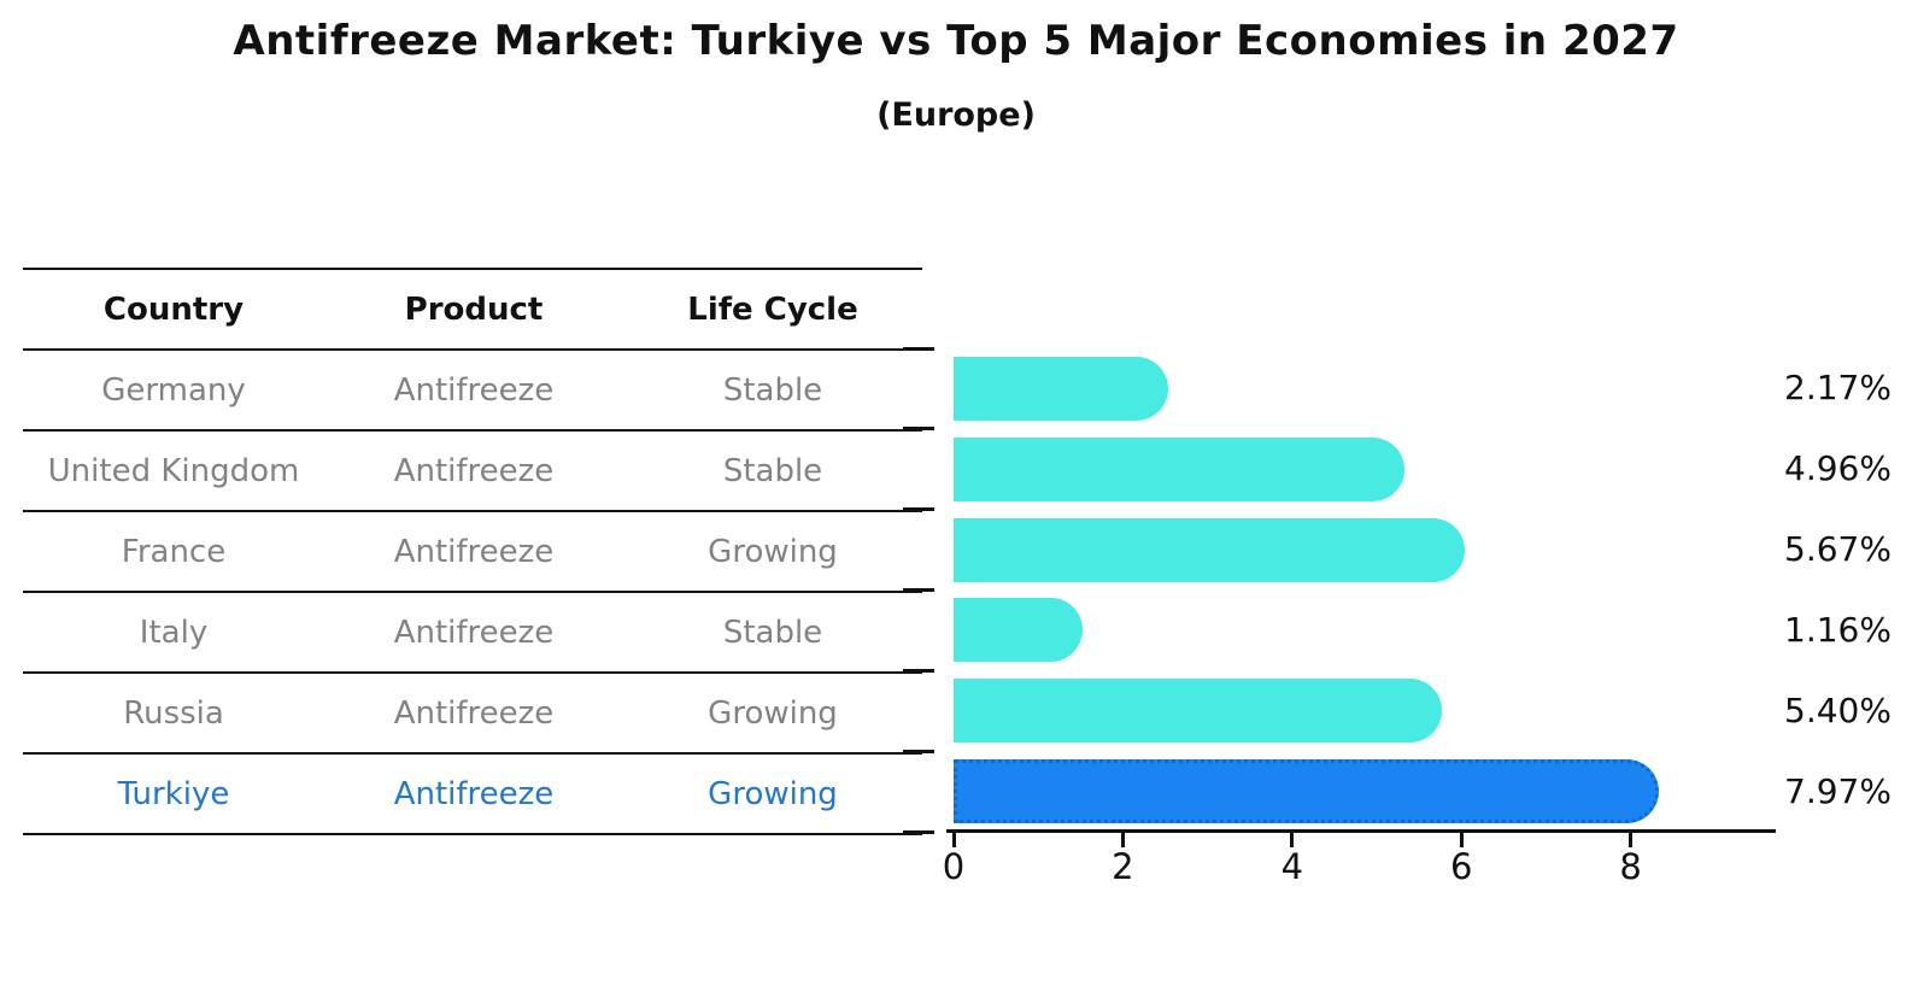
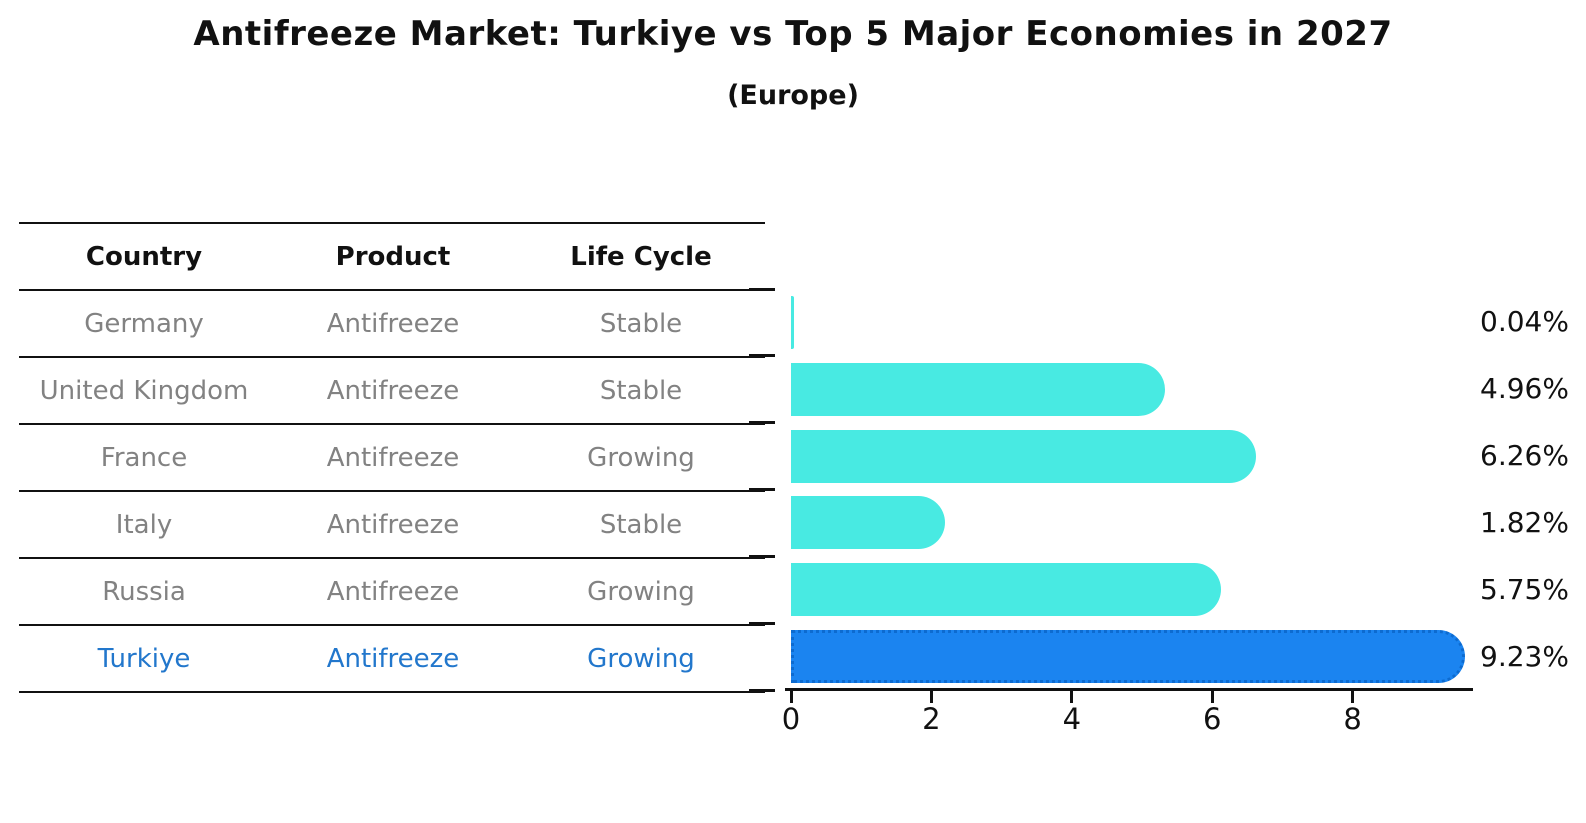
Germany: 2.17% -> 0.04%
France: 5.67% -> 6.26%
Italy: 1.16% -> 1.82%
Russia: 5.40% -> 5.75%
Turkiye: 7.97% -> 9.23%
